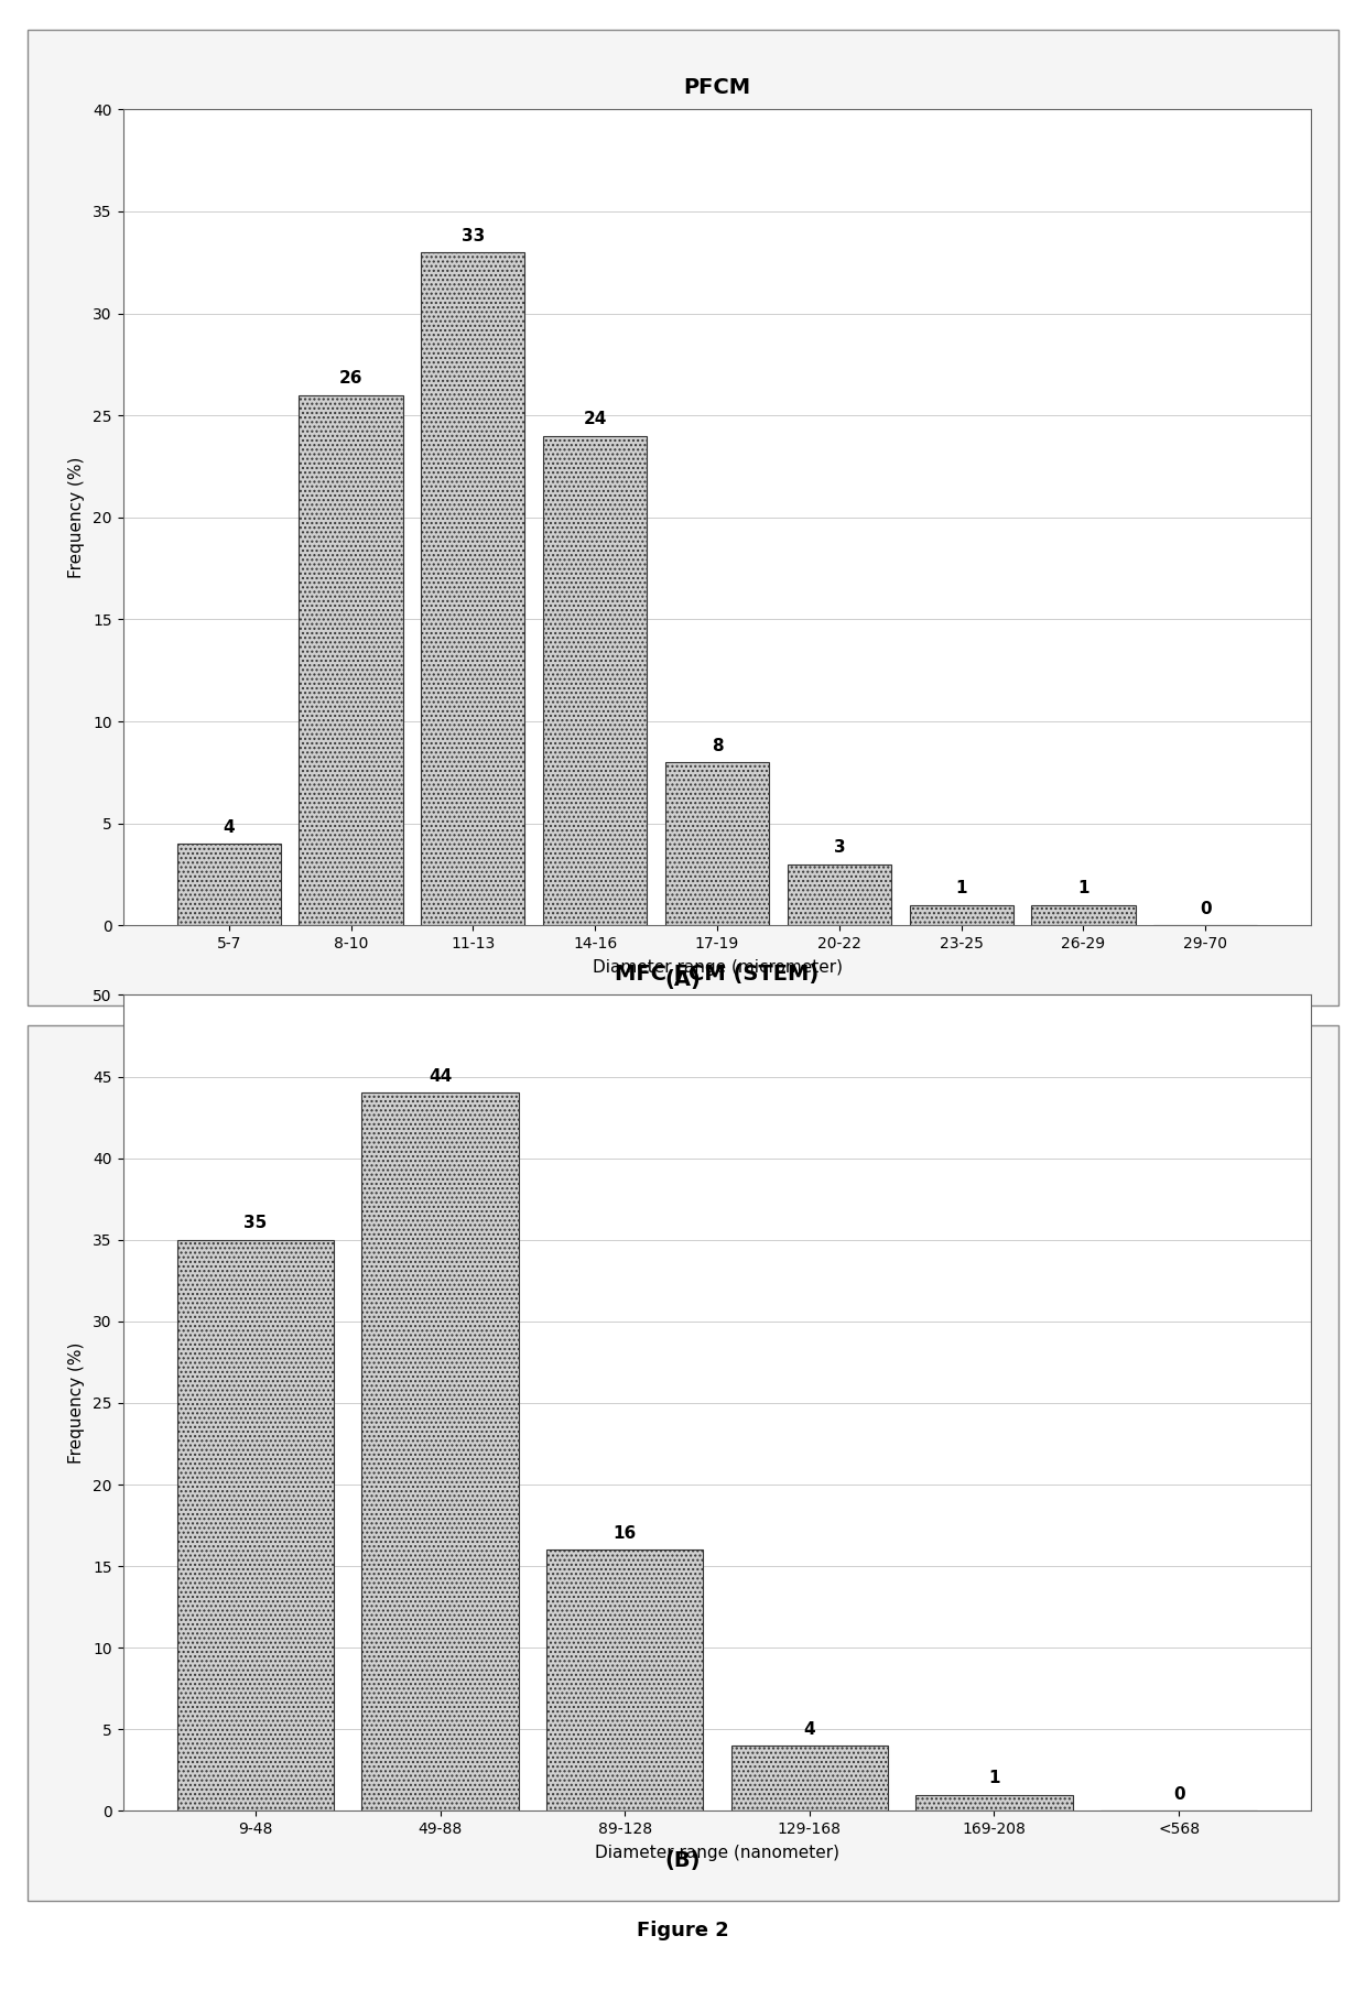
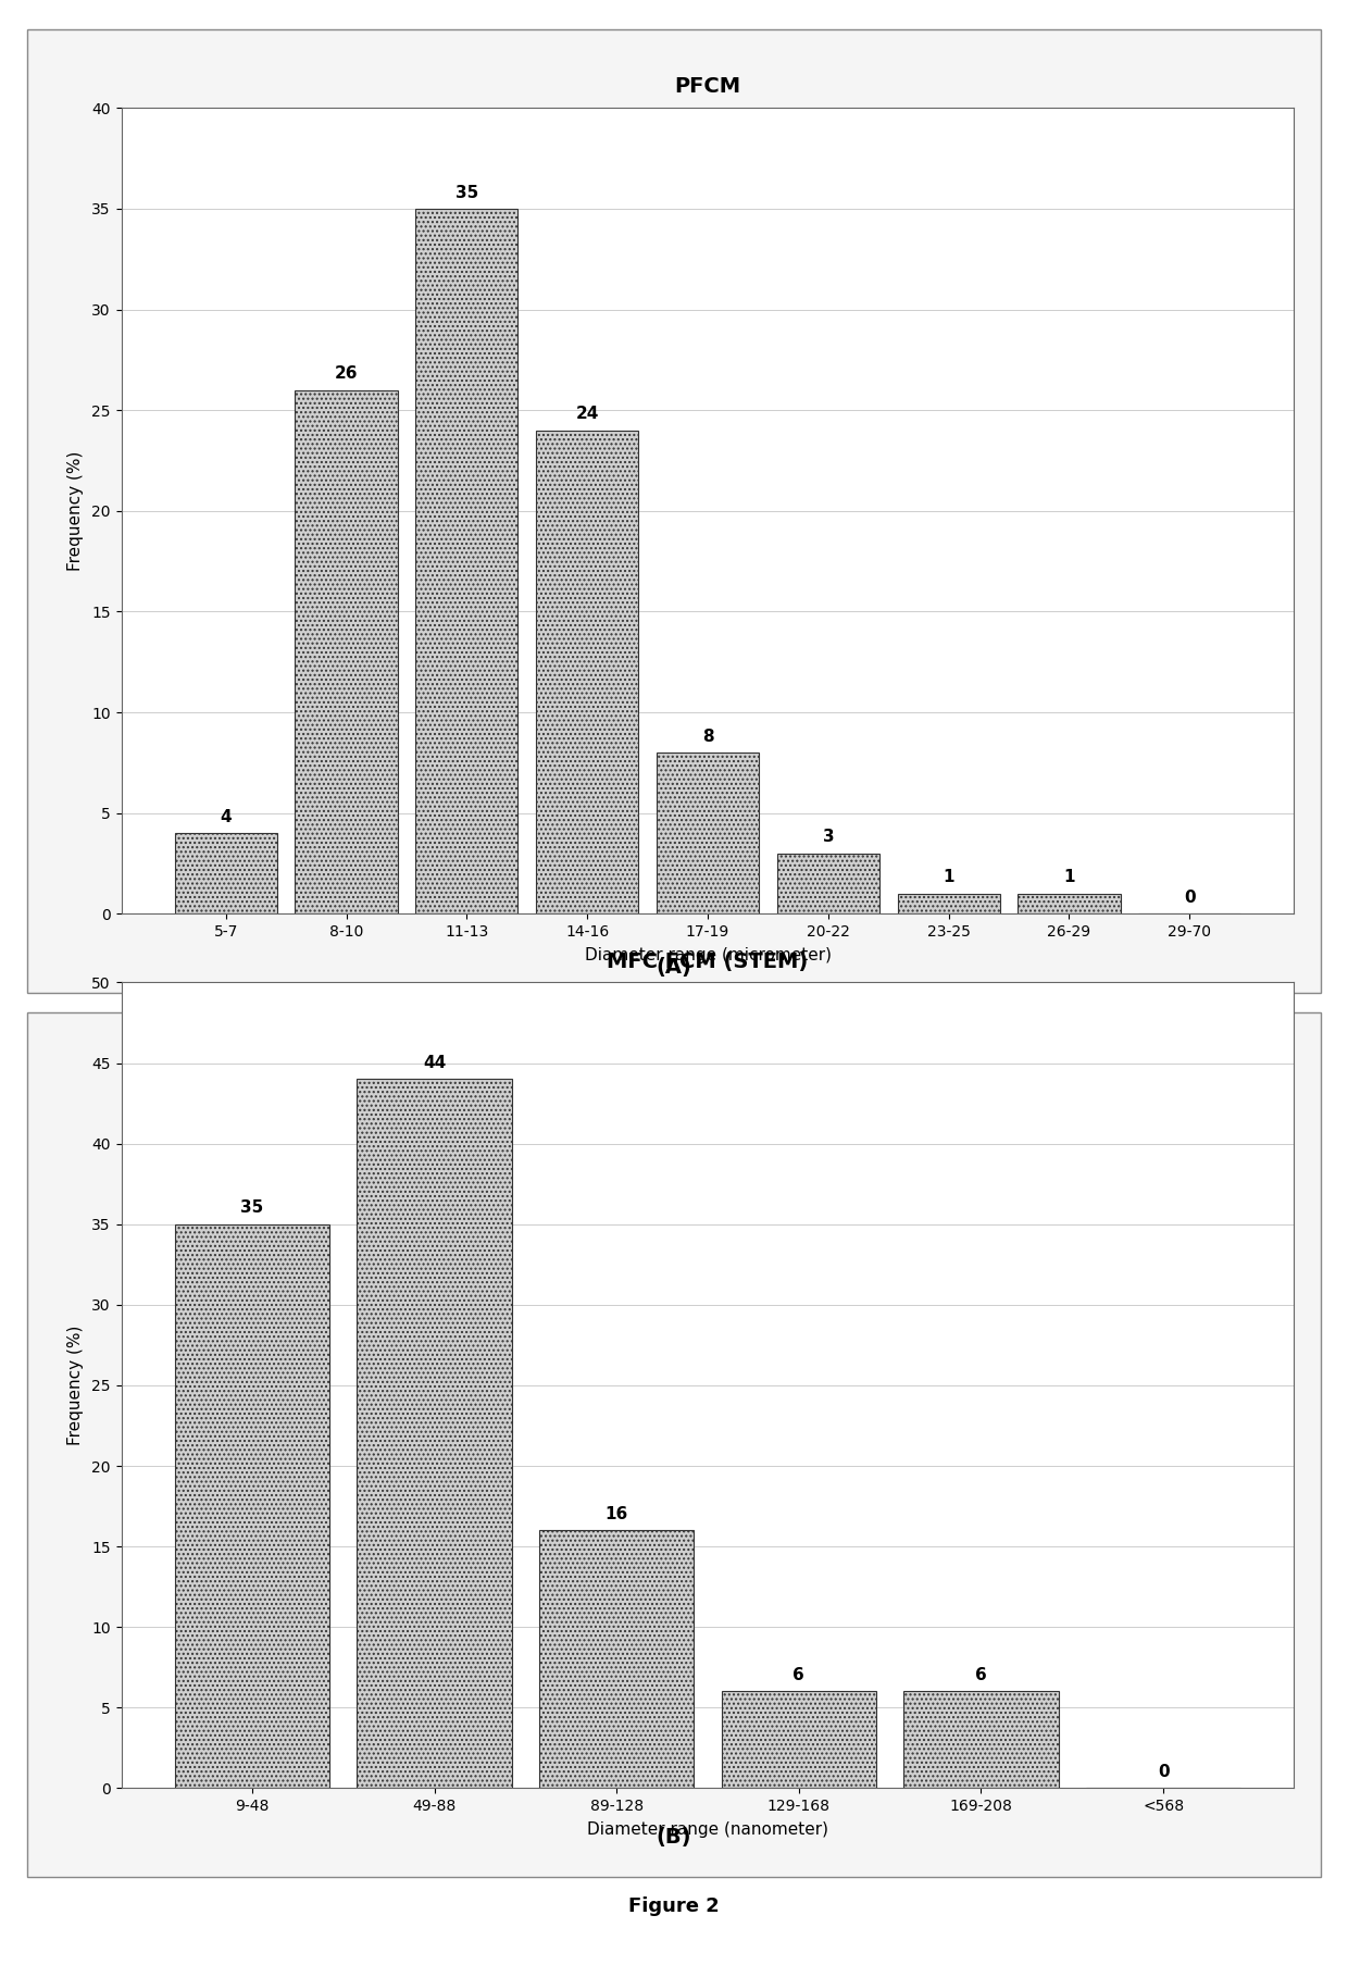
PFCM/11-13: 33 -> 35
129-168: 4 -> 6
169-208: 1 -> 6
